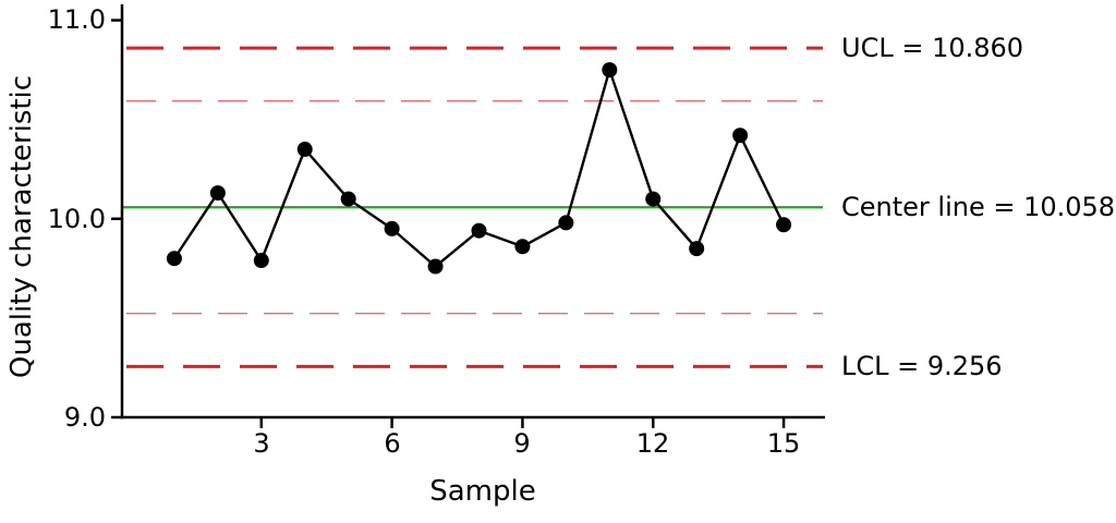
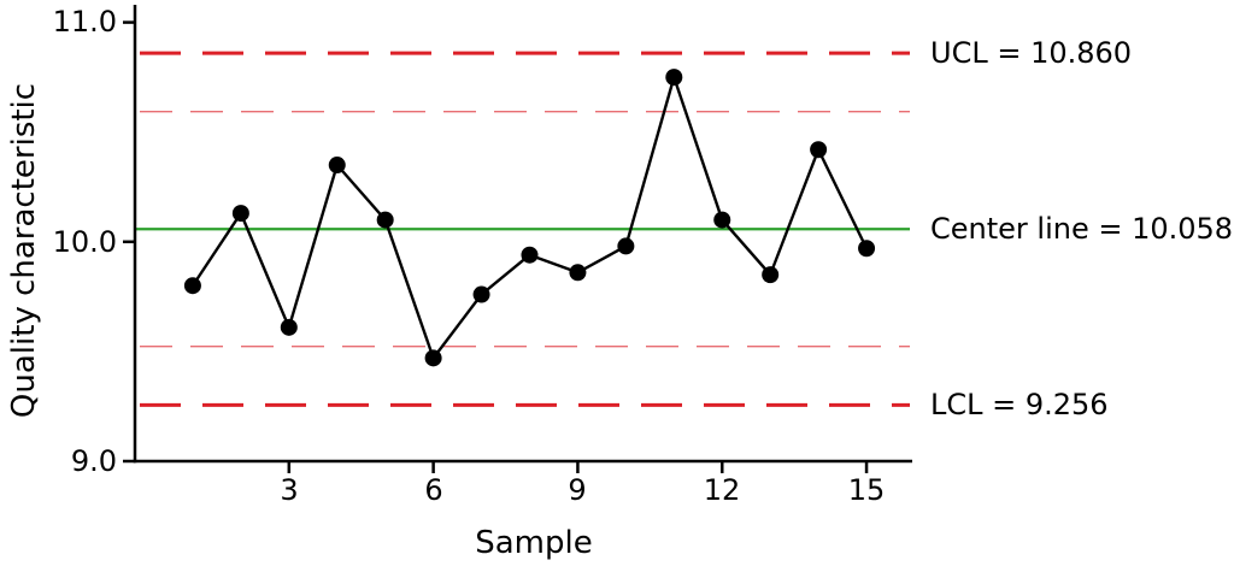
3: 9.79 -> 9.61
6: 9.95 -> 9.47
